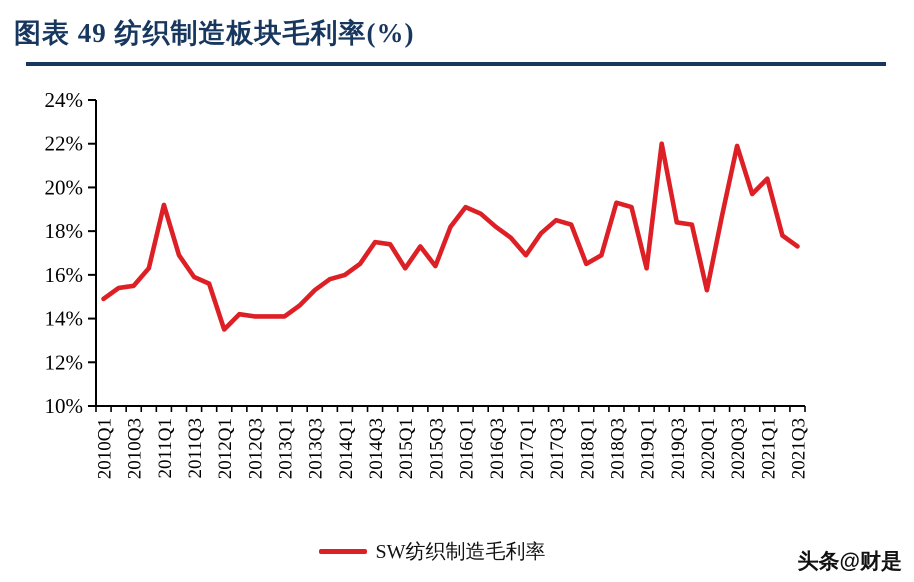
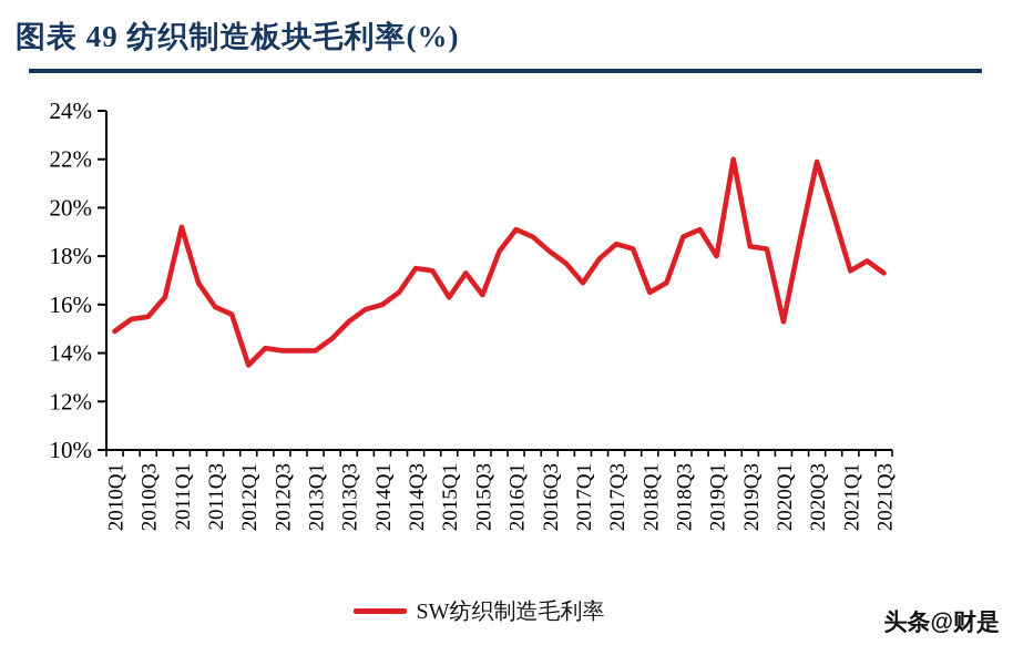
2018Q3: 19.3% -> 18.8%
2019Q1: 16.3% -> 18.0%
2021Q1: 20.4% -> 17.4%
